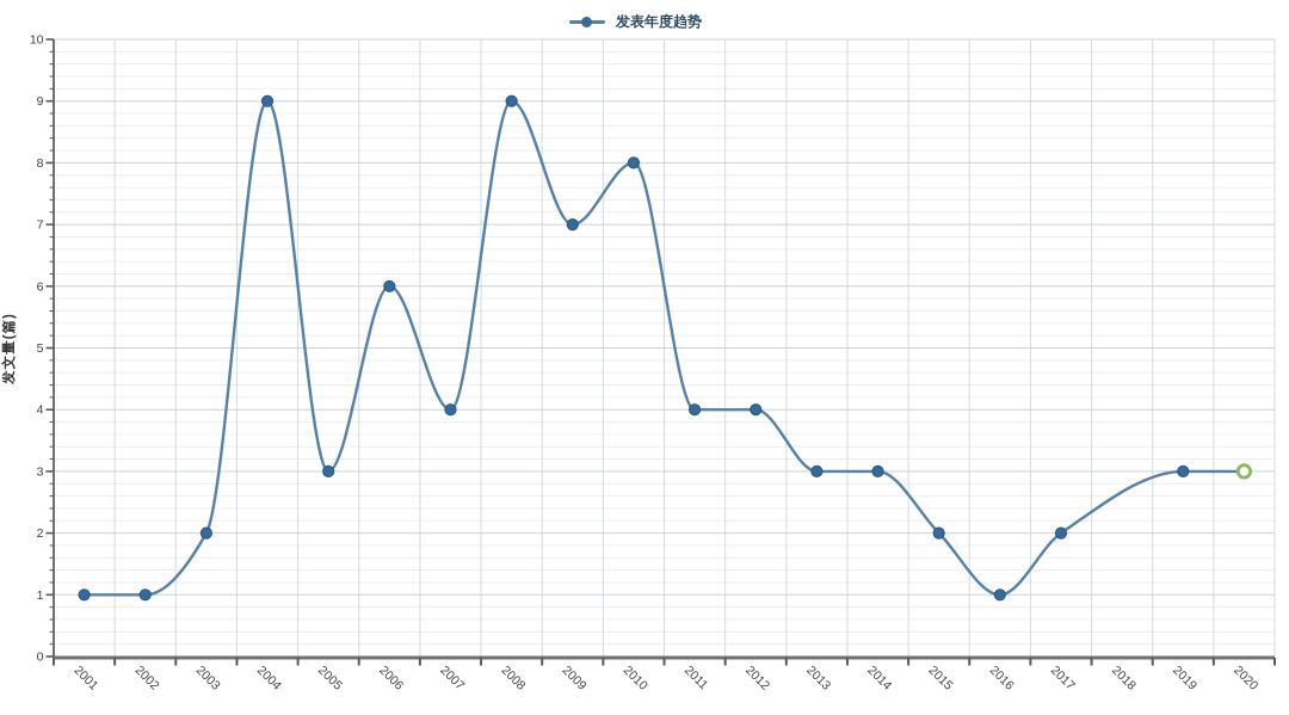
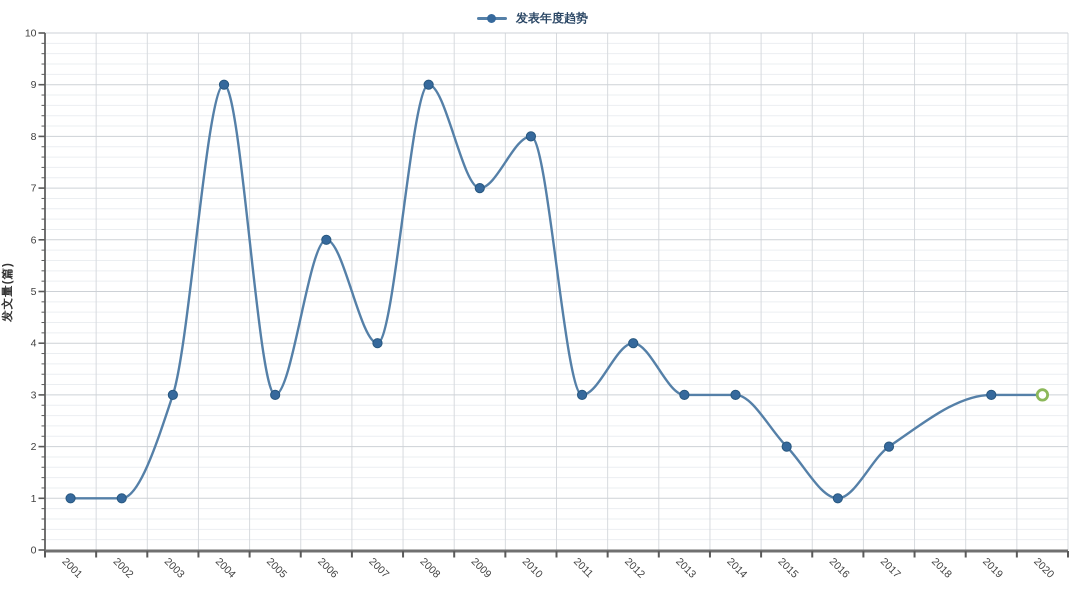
2003: 2 -> 3
2011: 4 -> 3
